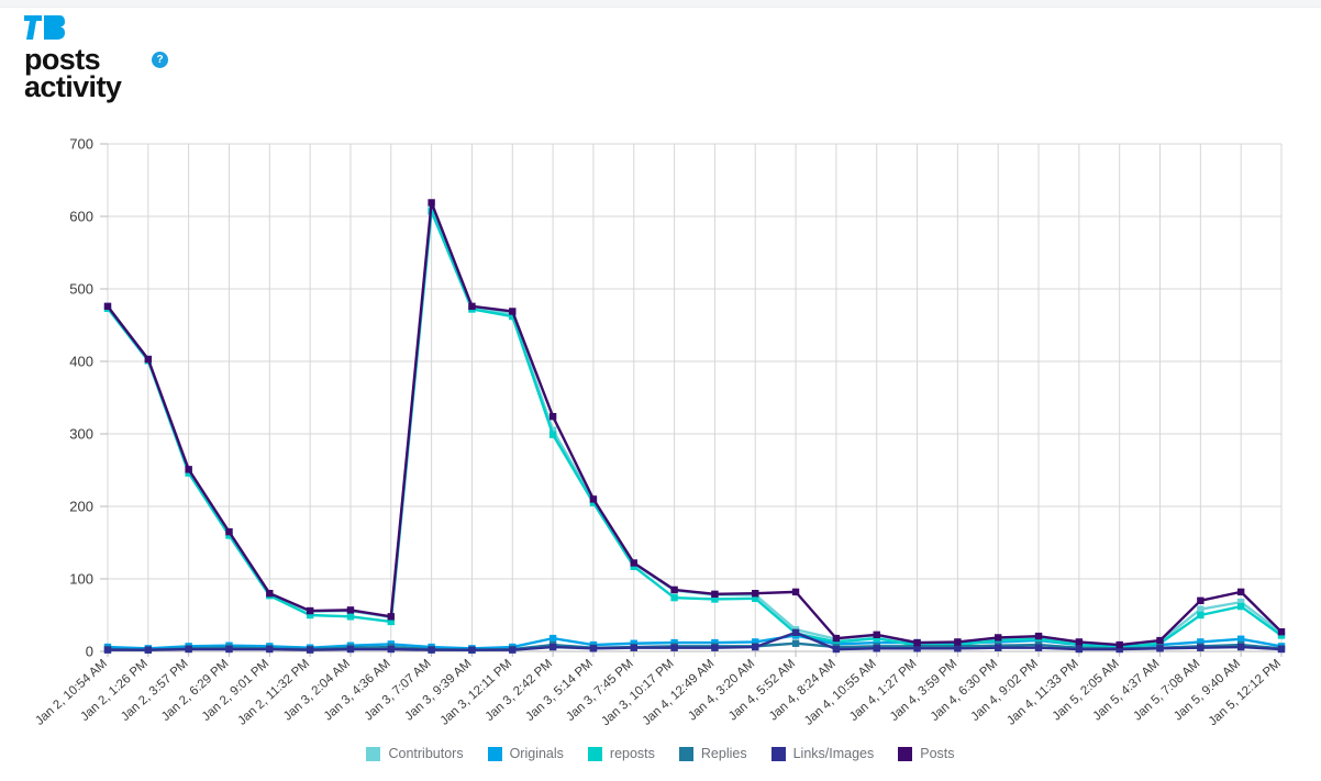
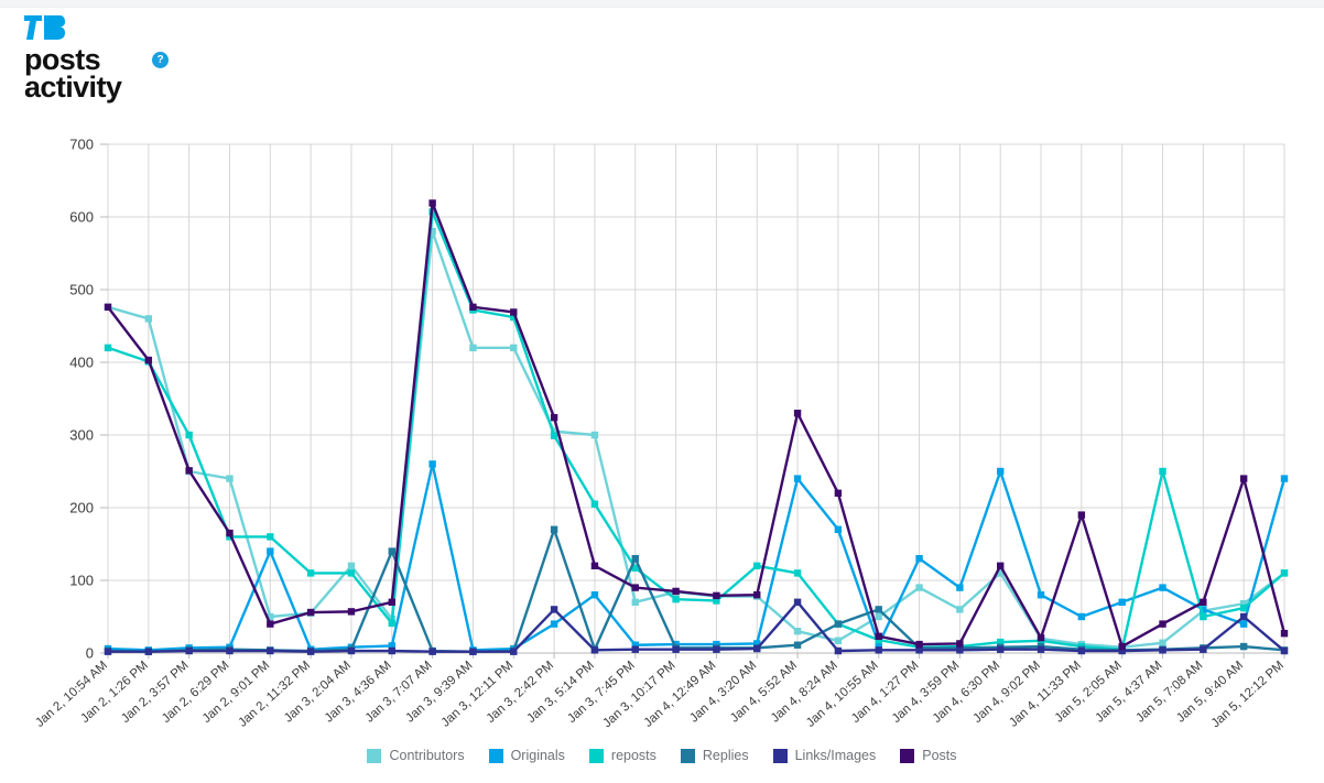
reposts/Jan 2, 10:54 AM: 470 -> 420
Contributors/Jan 2, 1:26 PM: 400 -> 460
reposts/Jan 2, 3:57 PM: 250 -> 300
Contributors/Jan 2, 6:29 PM: 160 -> 240
Contributors/Jan 2, 9:01 PM: 80 -> 50
Originals/Jan 2, 9:01 PM: 10 -> 140
reposts/Jan 2, 9:01 PM: 80 -> 160
Posts/Jan 2, 9:01 PM: 80 -> 40
reposts/Jan 2, 11:32 PM: 50 -> 110
Contributors/Jan 3, 2:04 AM: 60 -> 120
reposts/Jan 3, 2:04 AM: 50 -> 110
Replies/Jan 3, 4:36 AM: 10 -> 140
Posts/Jan 3, 4:36 AM: 50 -> 70
Contributors/Jan 3, 7:07 AM: 610 -> 580
Originals/Jan 3, 7:07 AM: 10 -> 260
Contributors/Jan 3, 9:39 AM: 470 -> 420
Contributors/Jan 3, 12:11 PM: 470 -> 420
Originals/Jan 3, 2:42 PM: 20 -> 40
Replies/Jan 3, 2:42 PM: 10 -> 170
Links/Images/Jan 3, 2:42 PM: 10 -> 60
Contributors/Jan 3, 5:14 PM: 210 -> 300
Originals/Jan 3, 5:14 PM: 10 -> 80
Posts/Jan 3, 5:14 PM: 210 -> 120
Contributors/Jan 3, 7:45 PM: 120 -> 70
Replies/Jan 3, 7:45 PM: 10 -> 130
Posts/Jan 3, 7:45 PM: 120 -> 90
reposts/Jan 4, 3:20 AM: 70 -> 120
Originals/Jan 4, 5:52 AM: 20 -> 240
reposts/Jan 4, 5:52 AM: 20 -> 110
Links/Images/Jan 4, 5:52 AM: 30 -> 70
Posts/Jan 4, 5:52 AM: 80 -> 330
Originals/Jan 4, 8:24 AM: 10 -> 170
reposts/Jan 4, 8:24 AM: 10 -> 40
Replies/Jan 4, 8:24 AM: 10 -> 40
Posts/Jan 4, 8:24 AM: 20 -> 220
Contributors/Jan 4, 10:55 AM: 20 -> 50
Replies/Jan 4, 10:55 AM: 10 -> 60
Contributors/Jan 4, 1:27 PM: 10 -> 90
Originals/Jan 4, 1:27 PM: 10 -> 130
Contributors/Jan 4, 3:59 PM: 10 -> 60
Originals/Jan 4, 3:59 PM: 10 -> 90
Contributors/Jan 4, 6:30 PM: 20 -> 110
Originals/Jan 4, 6:30 PM: 10 -> 250
Posts/Jan 4, 6:30 PM: 20 -> 120
Originals/Jan 4, 9:02 PM: 20 -> 80
Originals/Jan 4, 11:33 PM: 10 -> 50
Posts/Jan 4, 11:33 PM: 10 -> 190
Originals/Jan 5, 2:05 AM: 10 -> 70
Originals/Jan 5, 4:37 AM: 10 -> 90
reposts/Jan 5, 4:37 AM: 10 -> 250
Posts/Jan 5, 4:37 AM: 20 -> 40
Originals/Jan 5, 7:08 AM: 10 -> 60
Originals/Jan 5, 9:40 AM: 20 -> 40
Links/Images/Jan 5, 9:40 AM: 10 -> 50
Posts/Jan 5, 9:40 AM: 80 -> 240
Contributors/Jan 5, 12:12 PM: 30 -> 110
Originals/Jan 5, 12:12 PM: 10 -> 240
reposts/Jan 5, 12:12 PM: 20 -> 110
